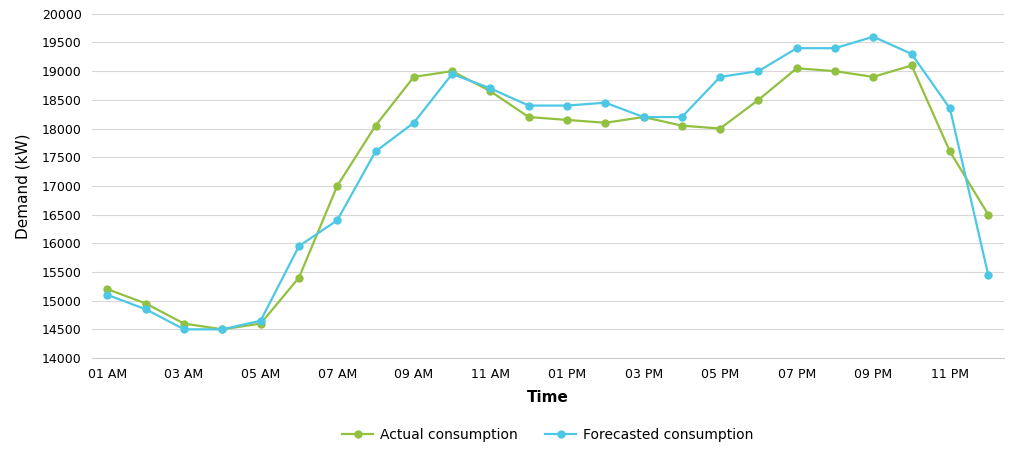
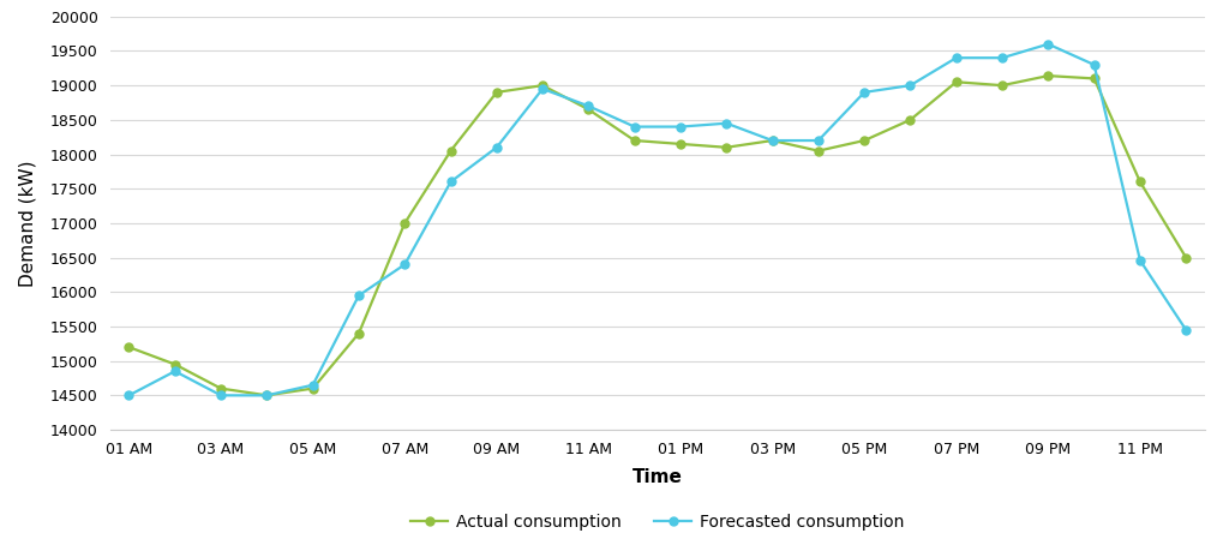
Forecasted consumption/01 AM: 15100 -> 14500
Actual consumption/05 PM: 18000 -> 18200
Actual consumption/09 PM: 18900 -> 19140
Forecasted consumption/11 PM: 18350 -> 16460
